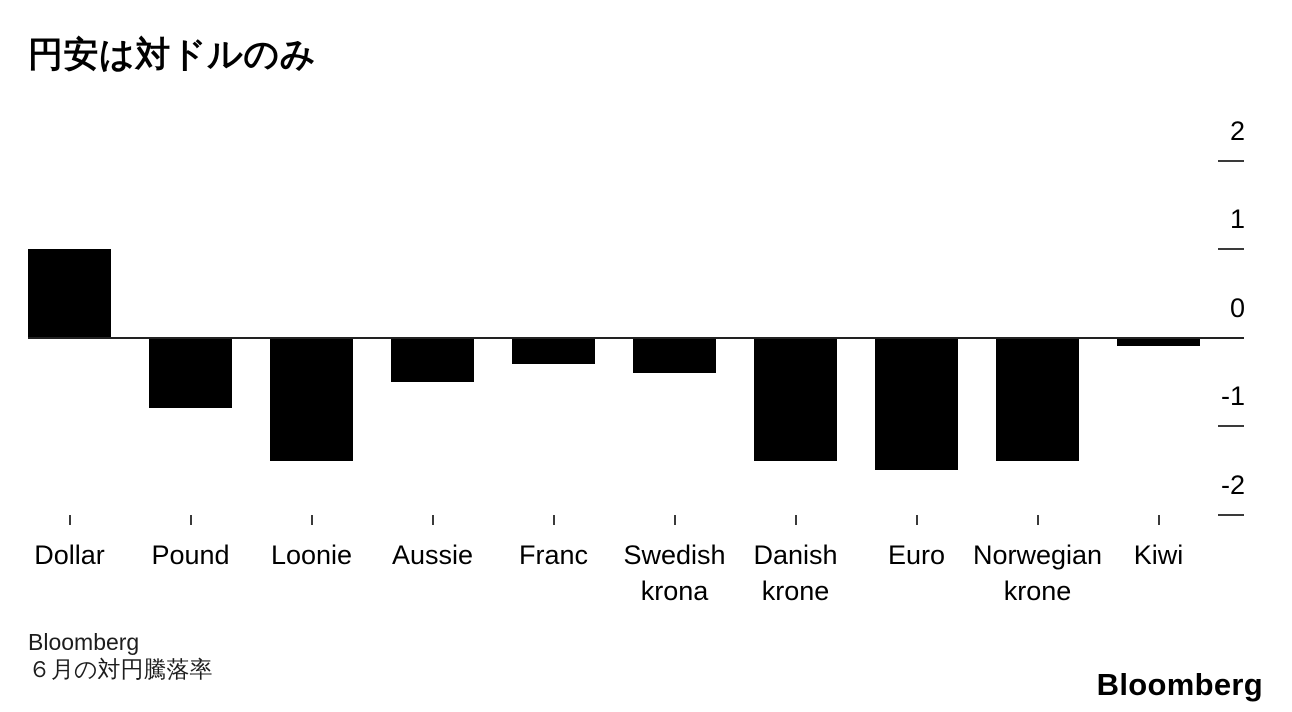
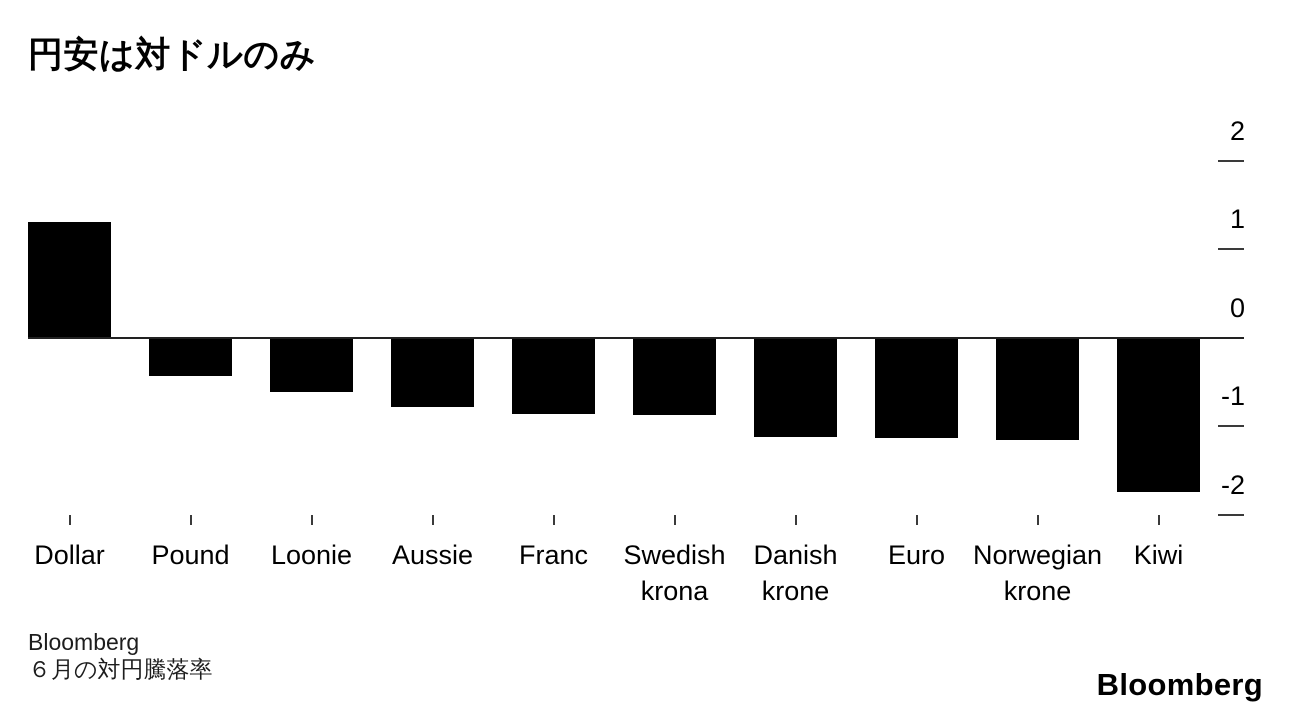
Dollar: 1.0 -> 1.3
Pound: -0.8 -> -0.4
Loonie: -1.4 -> -0.6
Aussie: -0.5 -> -0.8
Franc: -0.3 -> -0.9
Swedish krona: -0.4 -> -0.9
Danish krone: -1.4 -> -1.1
Euro: -1.5 -> -1.1
Norwegian krone: -1.4 -> -1.2
Kiwi: -0.1 -> -1.8
